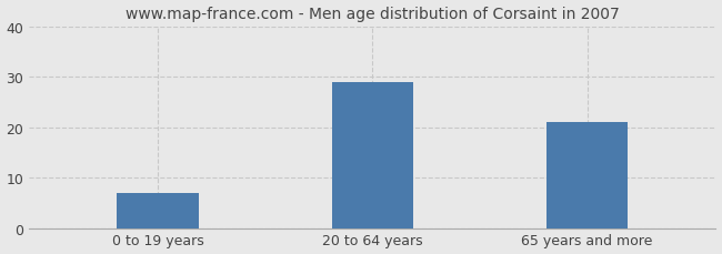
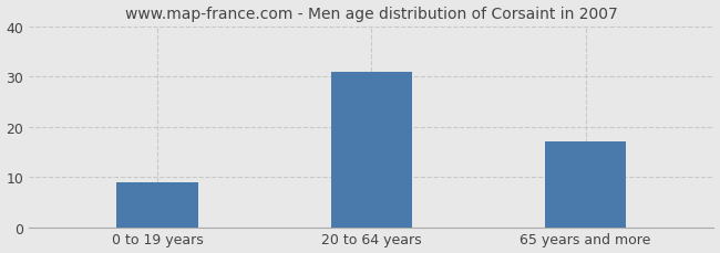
0 to 19 years: 7 -> 9
20 to 64 years: 29 -> 31
65 years and more: 21 -> 17
